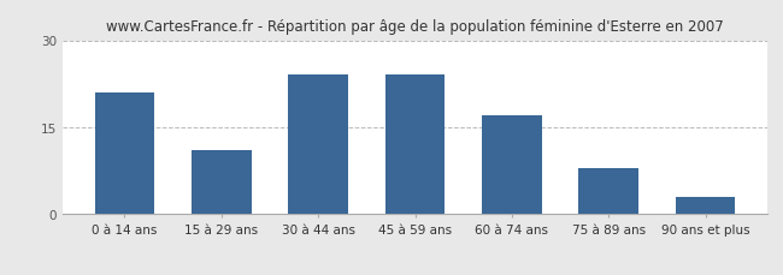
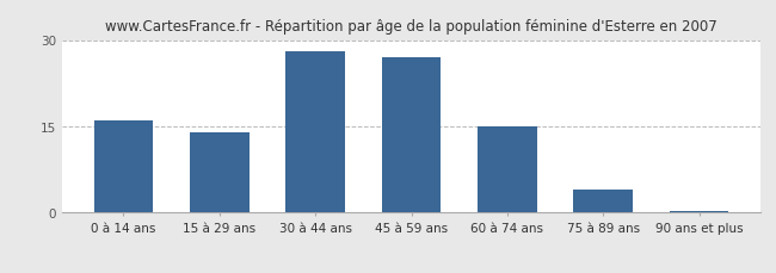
0 à 14 ans: 21.0 -> 16.0
15 à 29 ans: 11.0 -> 14.0
30 à 44 ans: 24.0 -> 28.0
45 à 59 ans: 24.0 -> 27.0
60 à 74 ans: 17.0 -> 15.0
75 à 89 ans: 8.0 -> 4.0
90 ans et plus: 3.0 -> 0.3
